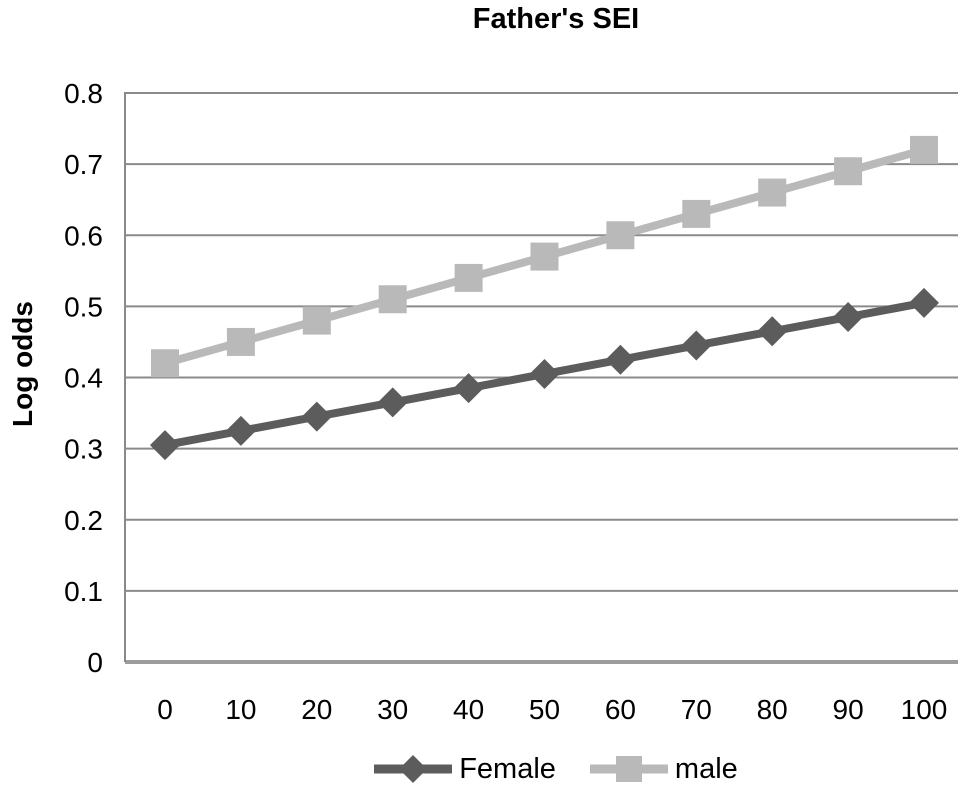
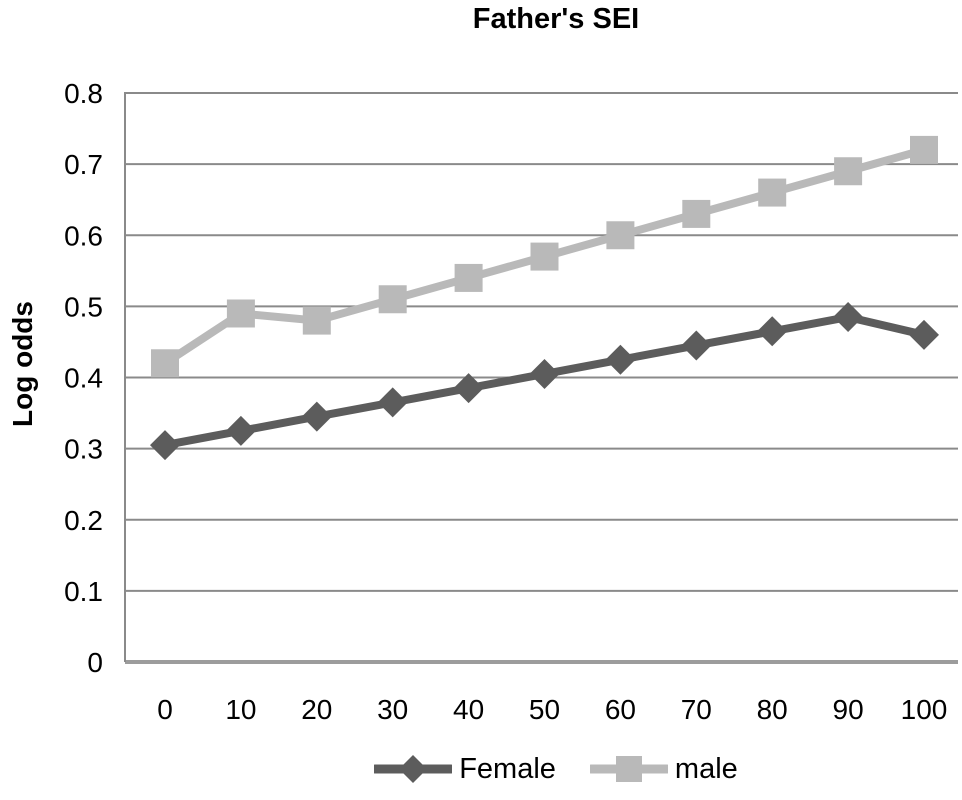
male/10: 0.45 -> 0.49
Female/100: 0.51 -> 0.46
